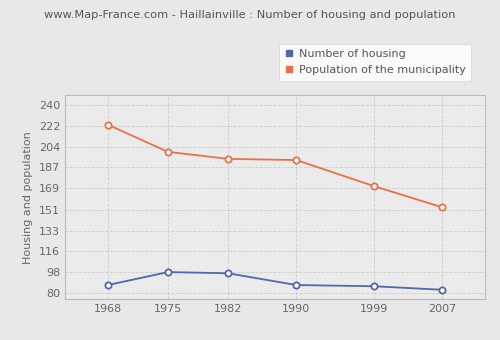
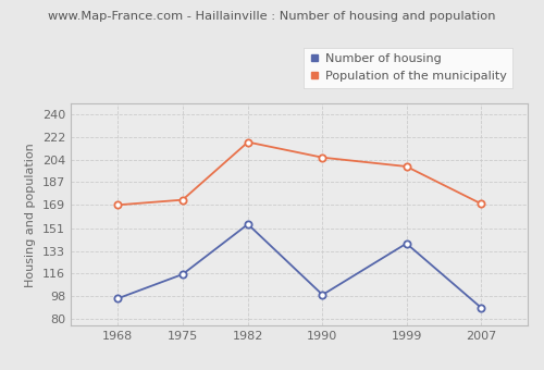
Number of housing/1968: 87 -> 96
Population of the municipality/1968: 223 -> 169
Number of housing/1975: 98 -> 115
Population of the municipality/1975: 200 -> 173
Number of housing/1982: 97 -> 154
Population of the municipality/1982: 194 -> 218
Number of housing/1990: 87 -> 99
Population of the municipality/1990: 193 -> 206
Number of housing/1999: 86 -> 139
Population of the municipality/1999: 171 -> 199
Number of housing/2007: 83 -> 89
Population of the municipality/2007: 153 -> 170
